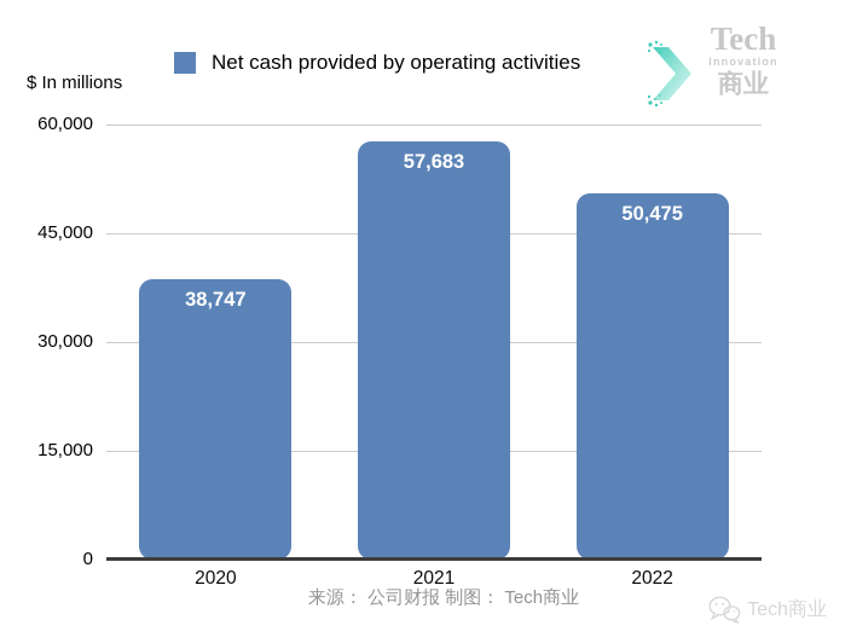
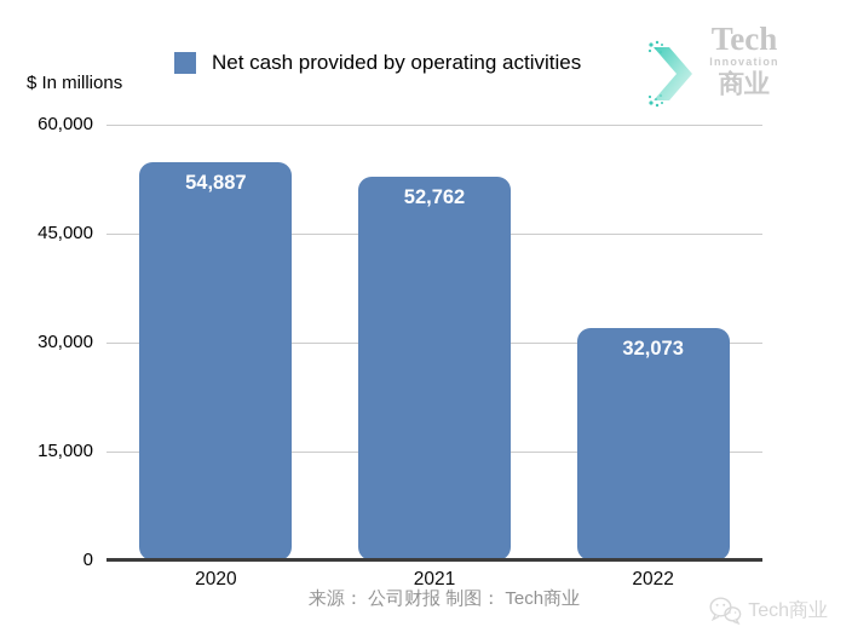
2020: 38,747 -> 54,887
2021: 57,683 -> 52,762
2022: 50,475 -> 32,073
